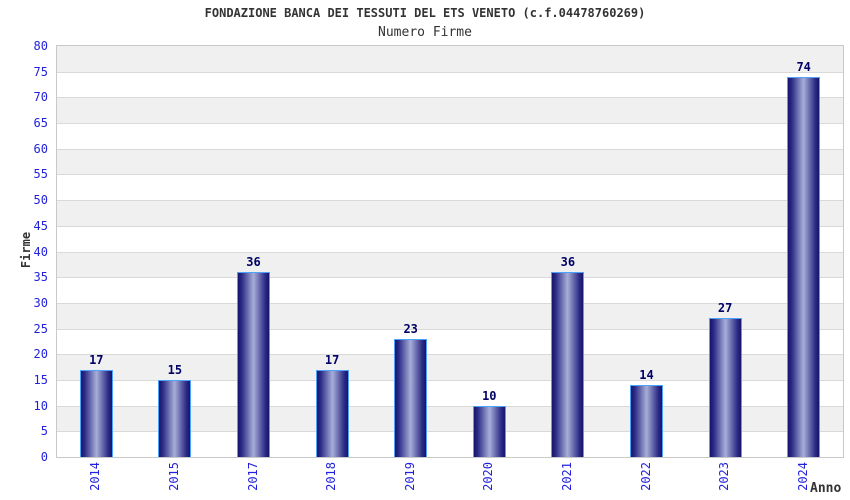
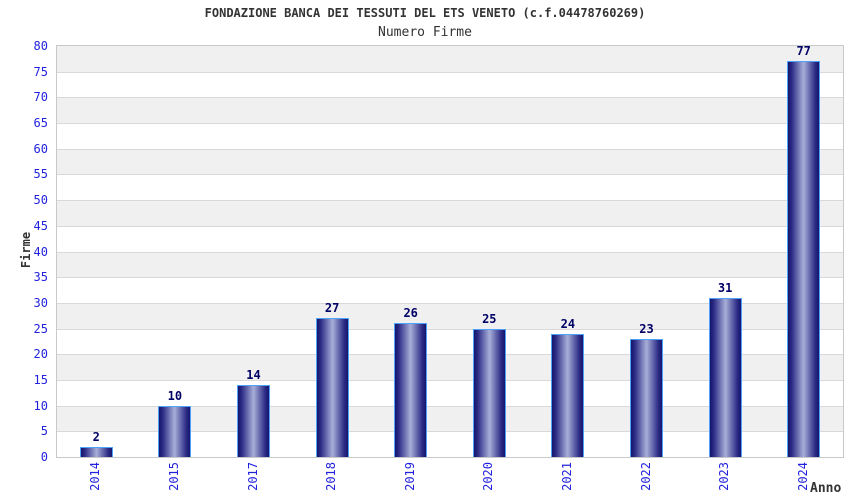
2014: 17 -> 2
2015: 15 -> 10
2017: 36 -> 14
2018: 17 -> 27
2019: 23 -> 26
2020: 10 -> 25
2021: 36 -> 24
2022: 14 -> 23
2023: 27 -> 31
2024: 74 -> 77
